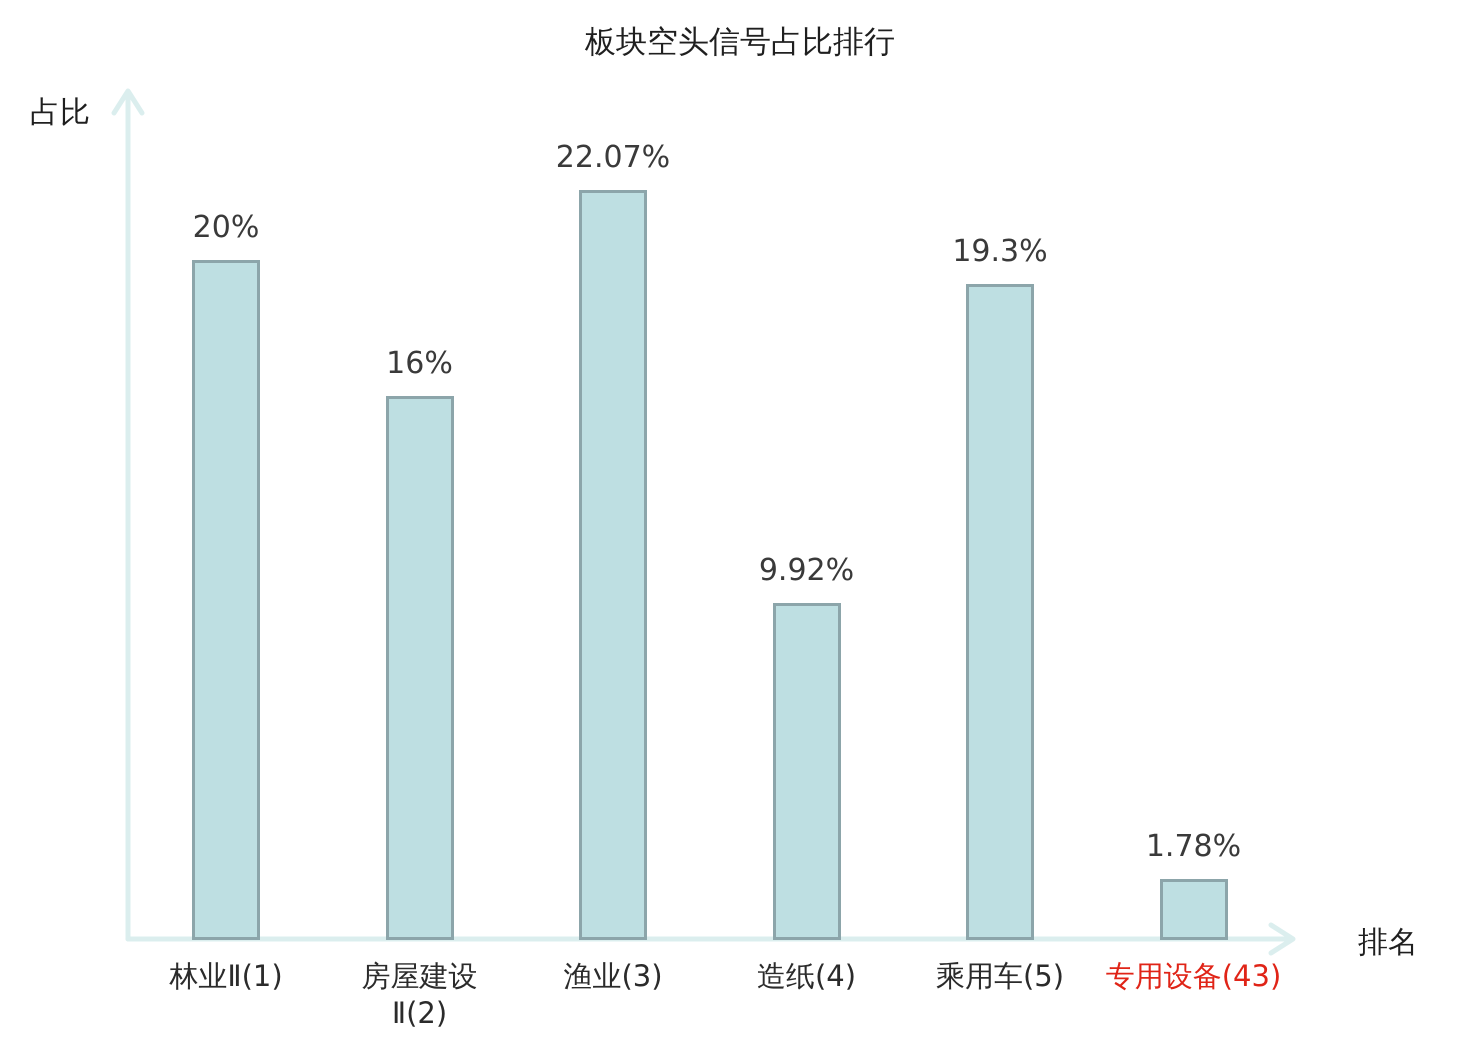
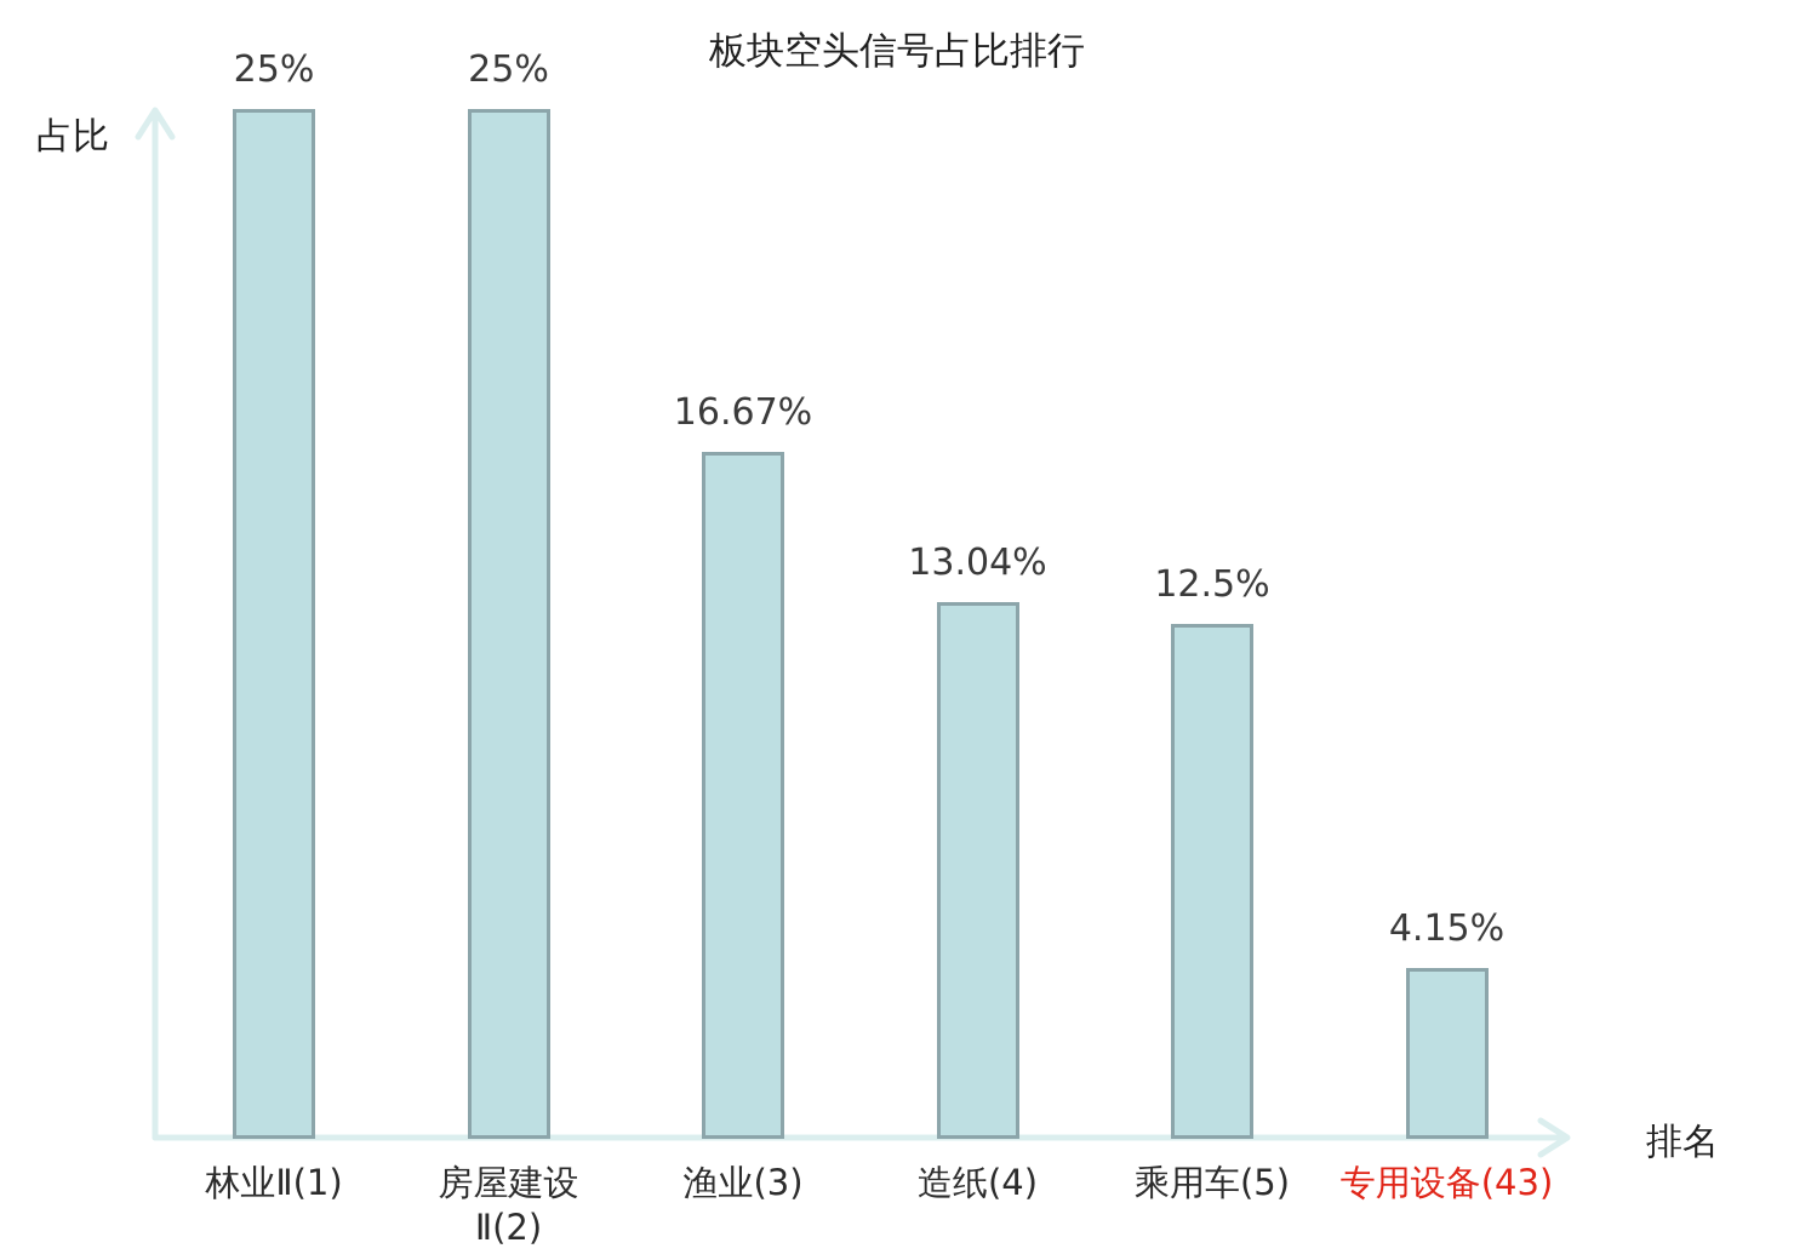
林业Ⅱ(1): 20% -> 25%
房屋建设 Ⅱ(2): 16% -> 25%
渔业(3): 22.07% -> 16.67%
造纸(4): 9.92% -> 13.04%
乘用车(5): 19.3% -> 12.5%
专用设备(43): 1.78% -> 4.15%
